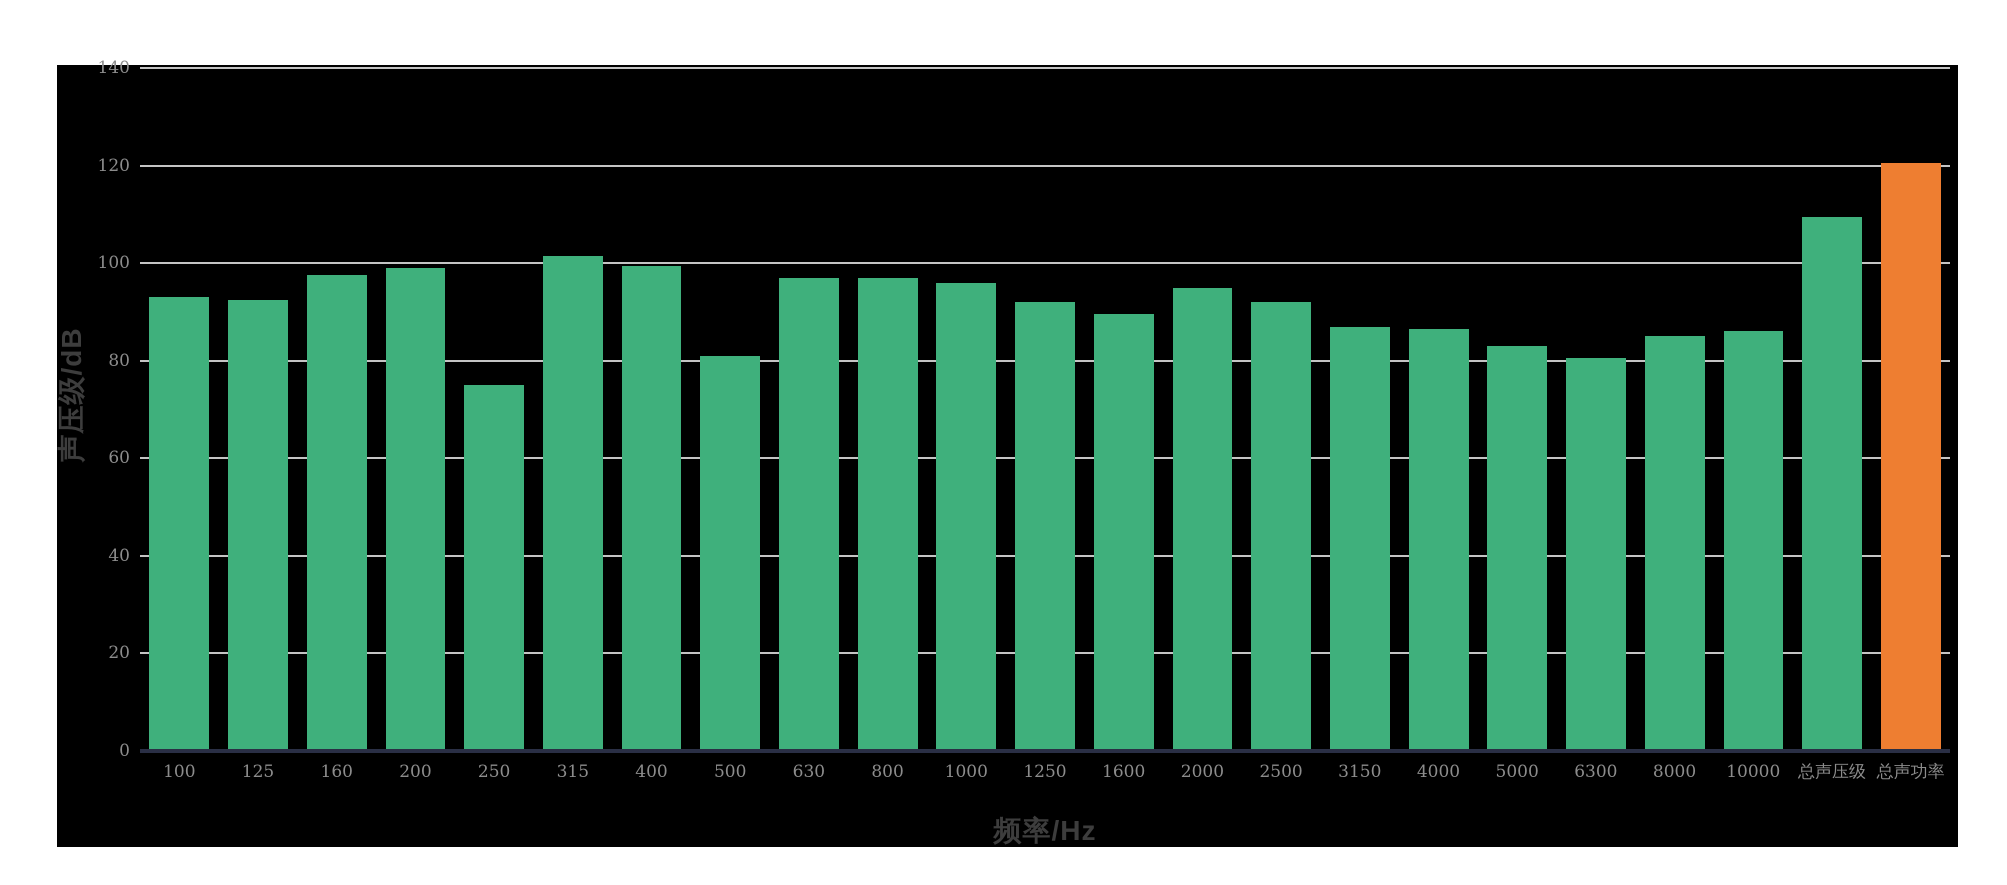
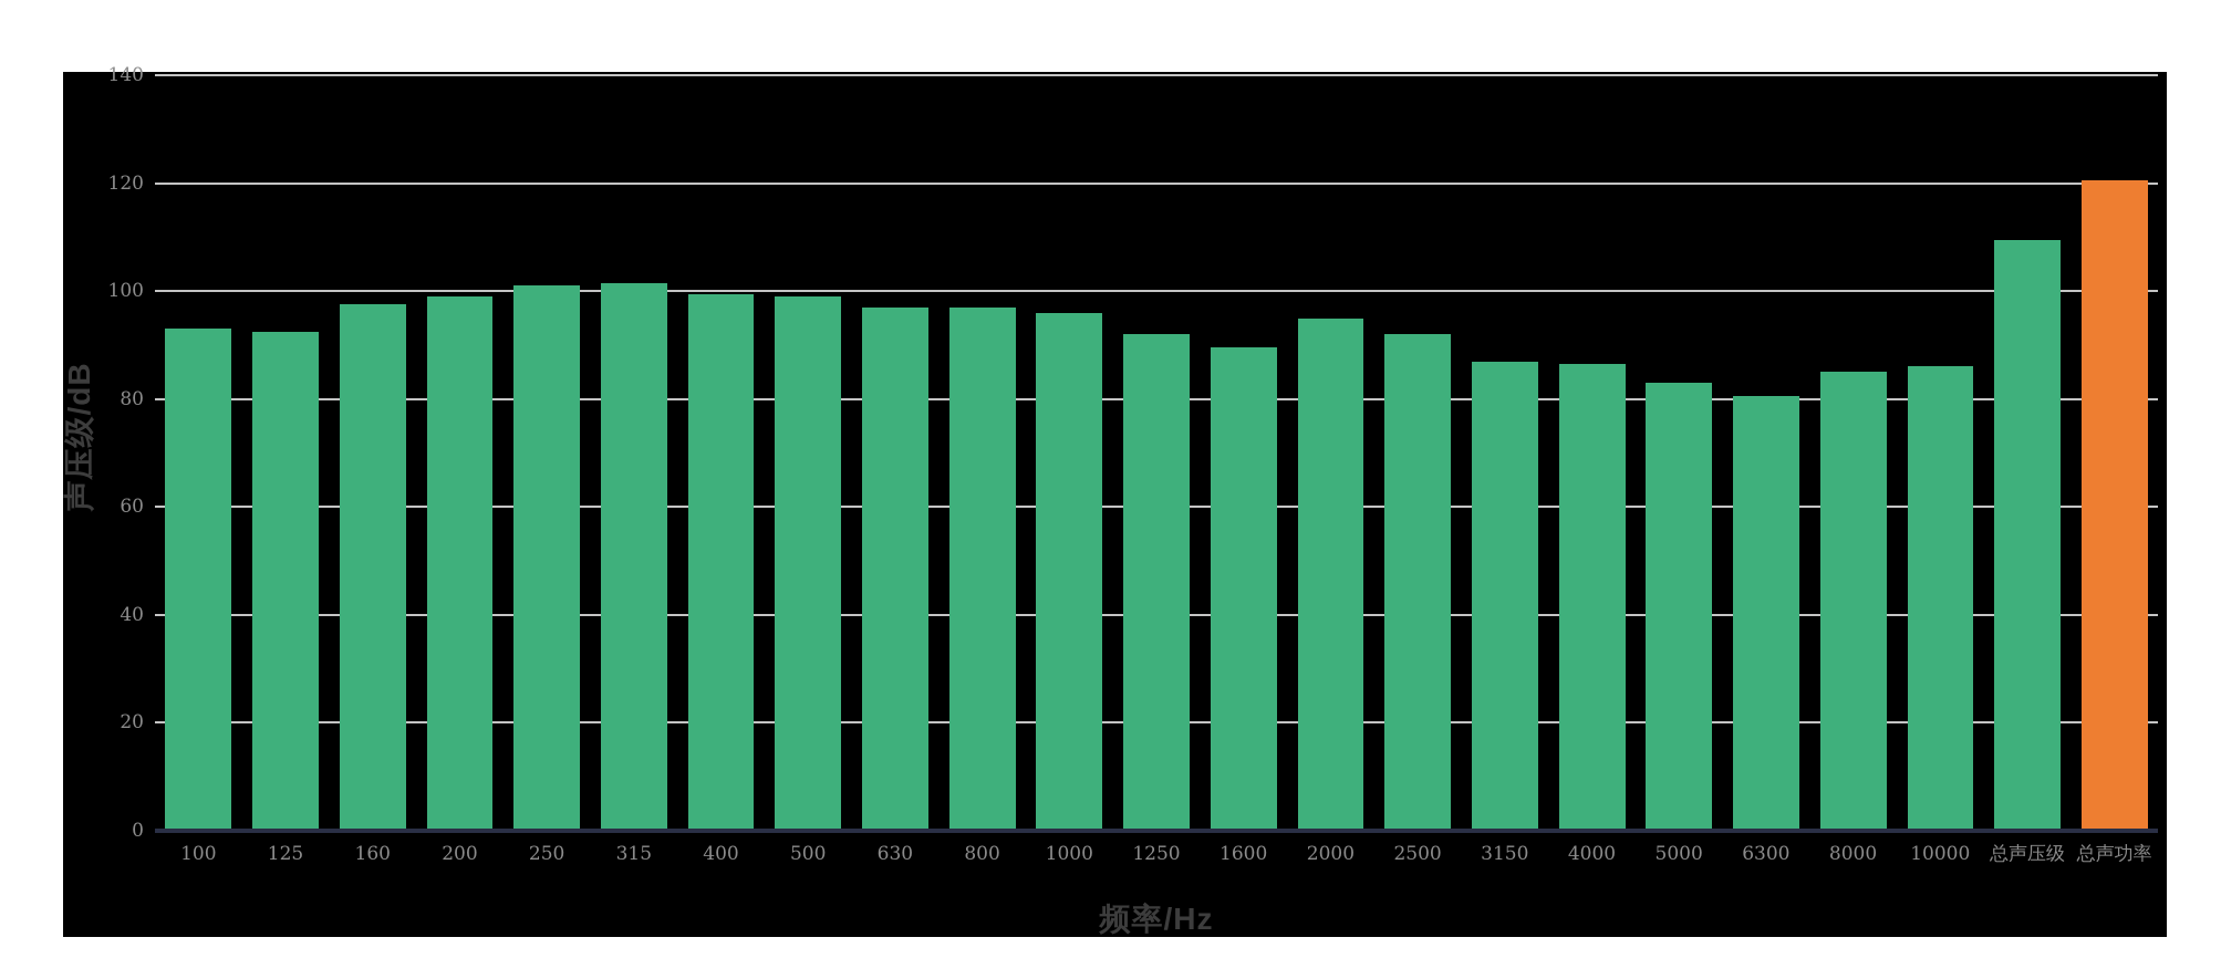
250: 75 -> 101
500: 81 -> 99
